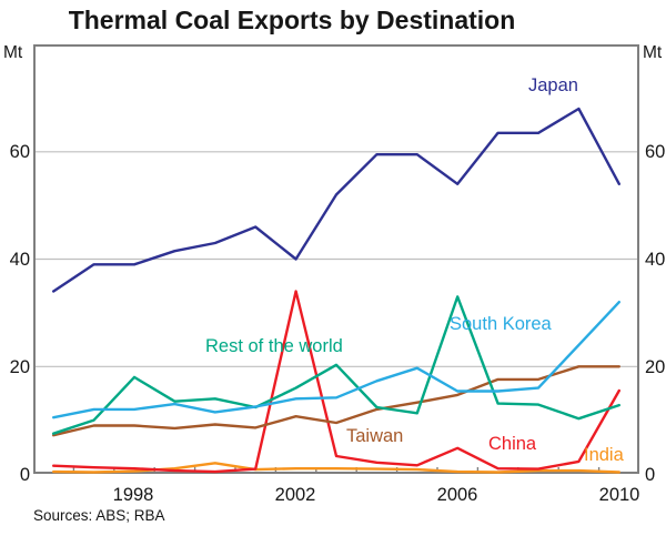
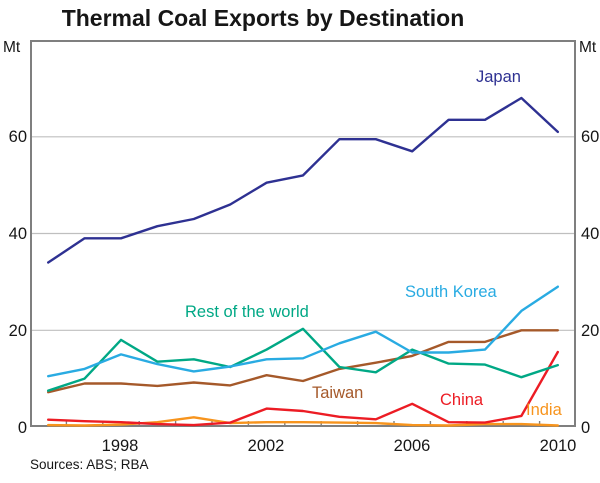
South Korea/1998: 12 -> 15
Japan/2002: 40 -> 50
China/2002: 34 -> 4
Japan/2006: 54 -> 57
Rest of the world/2006: 33 -> 16
Japan/2010: 54 -> 61
South Korea/2010: 32 -> 29
